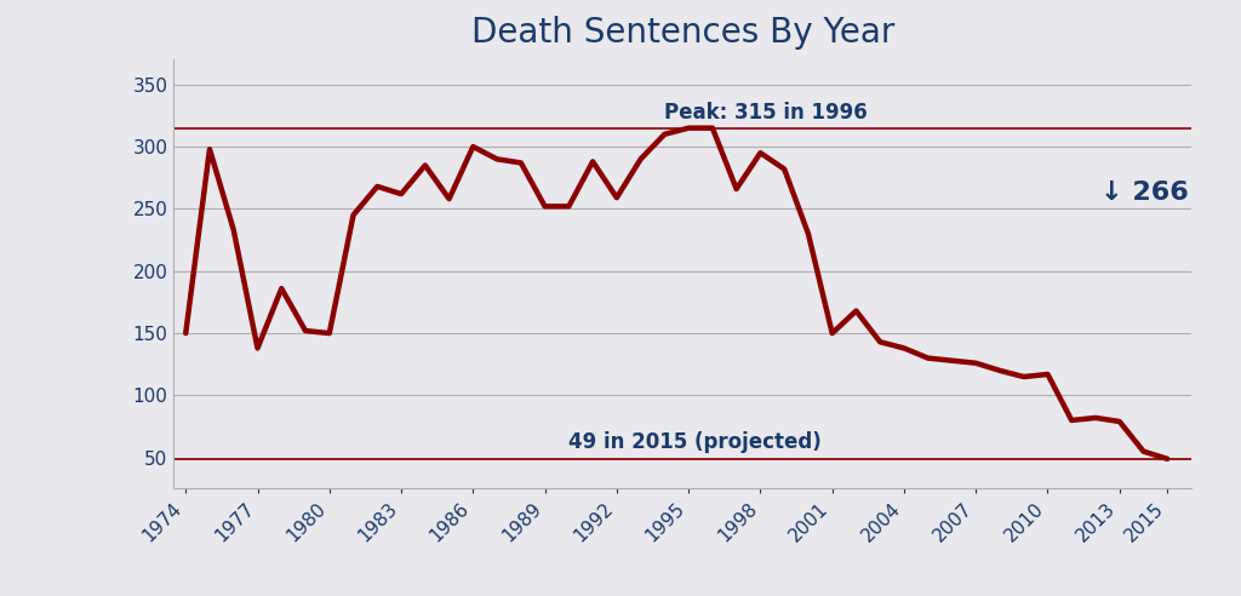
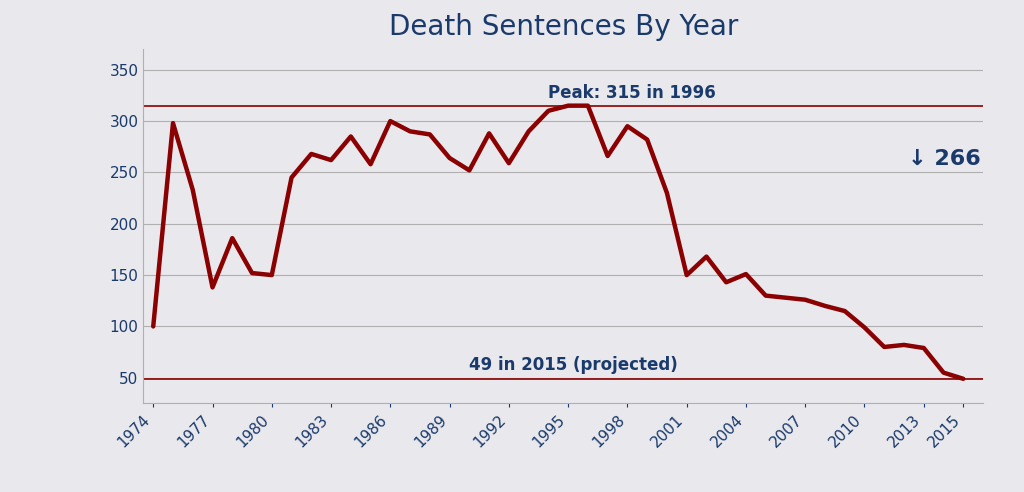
1974: 150 -> 100
1989: 252 -> 264
2004: 138 -> 151
2010: 117 -> 99
